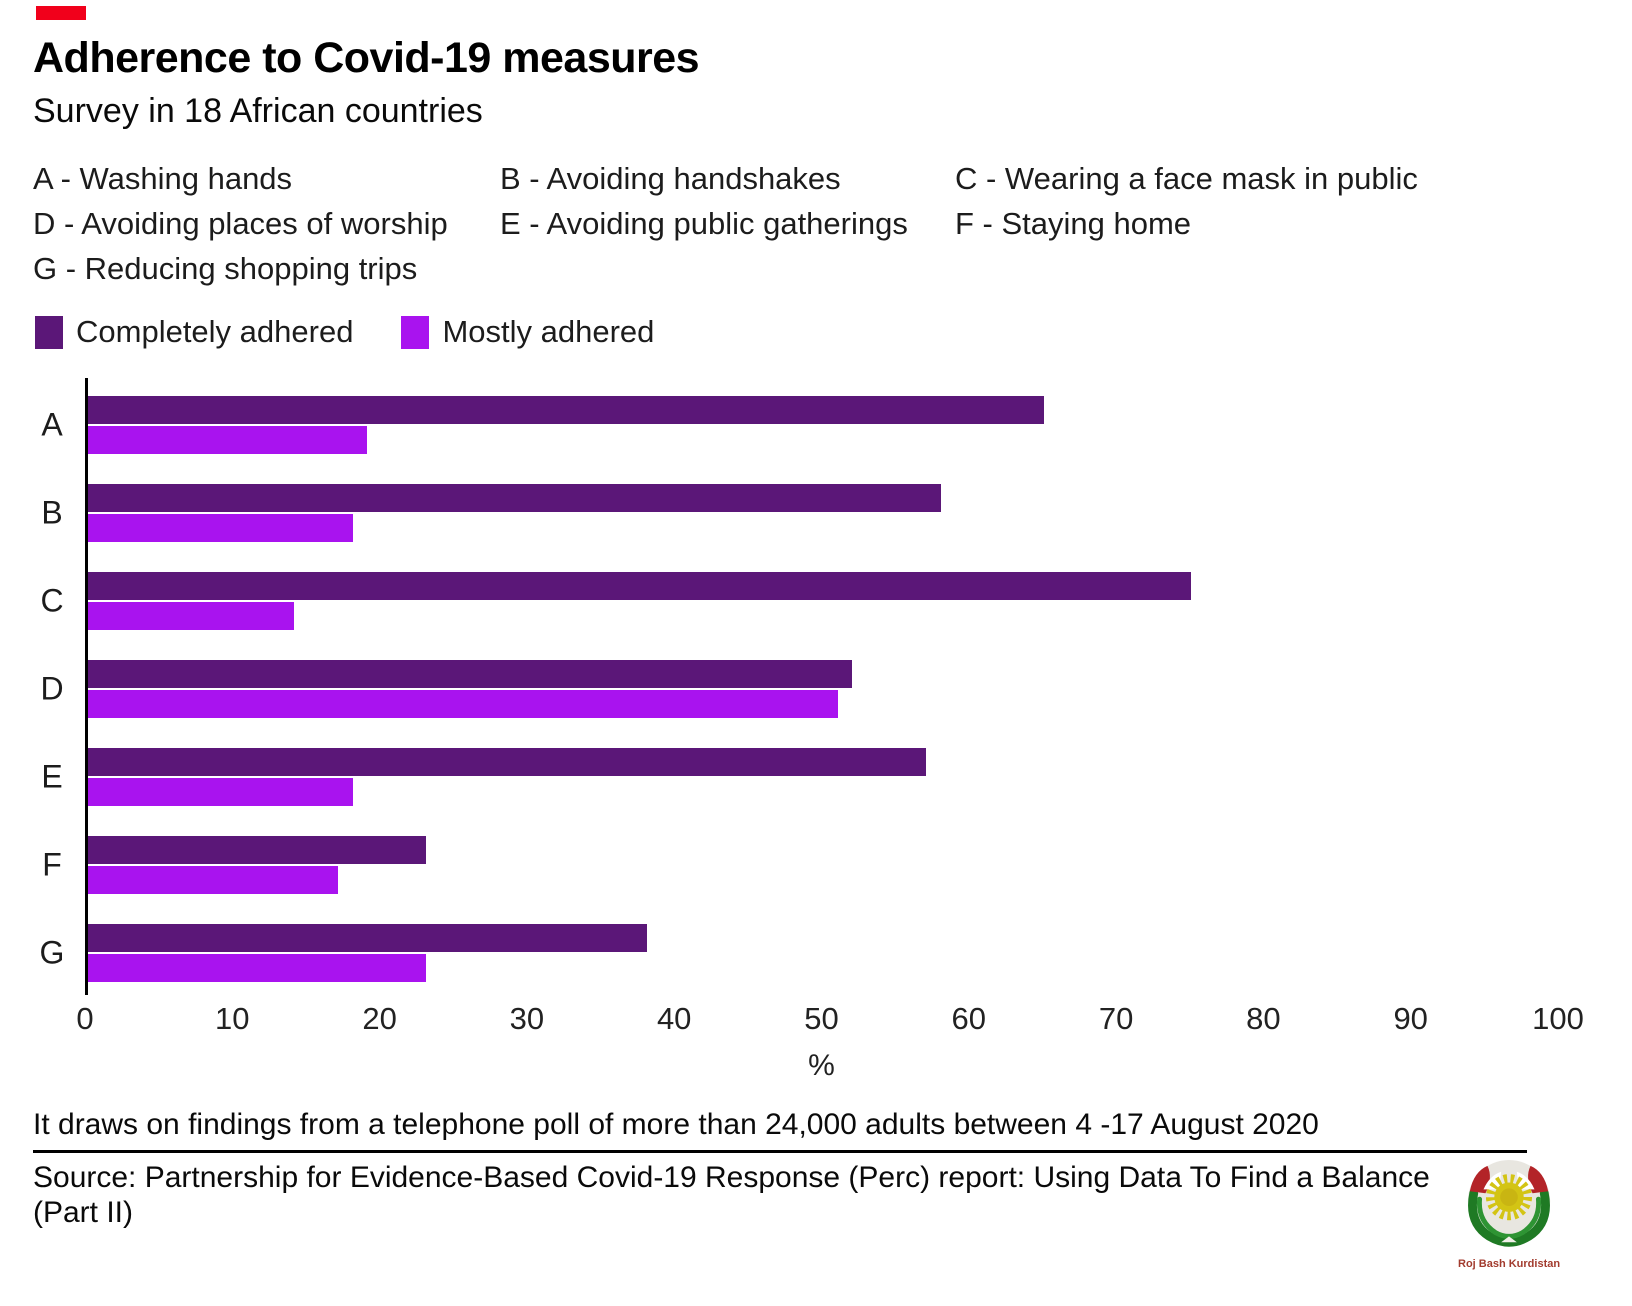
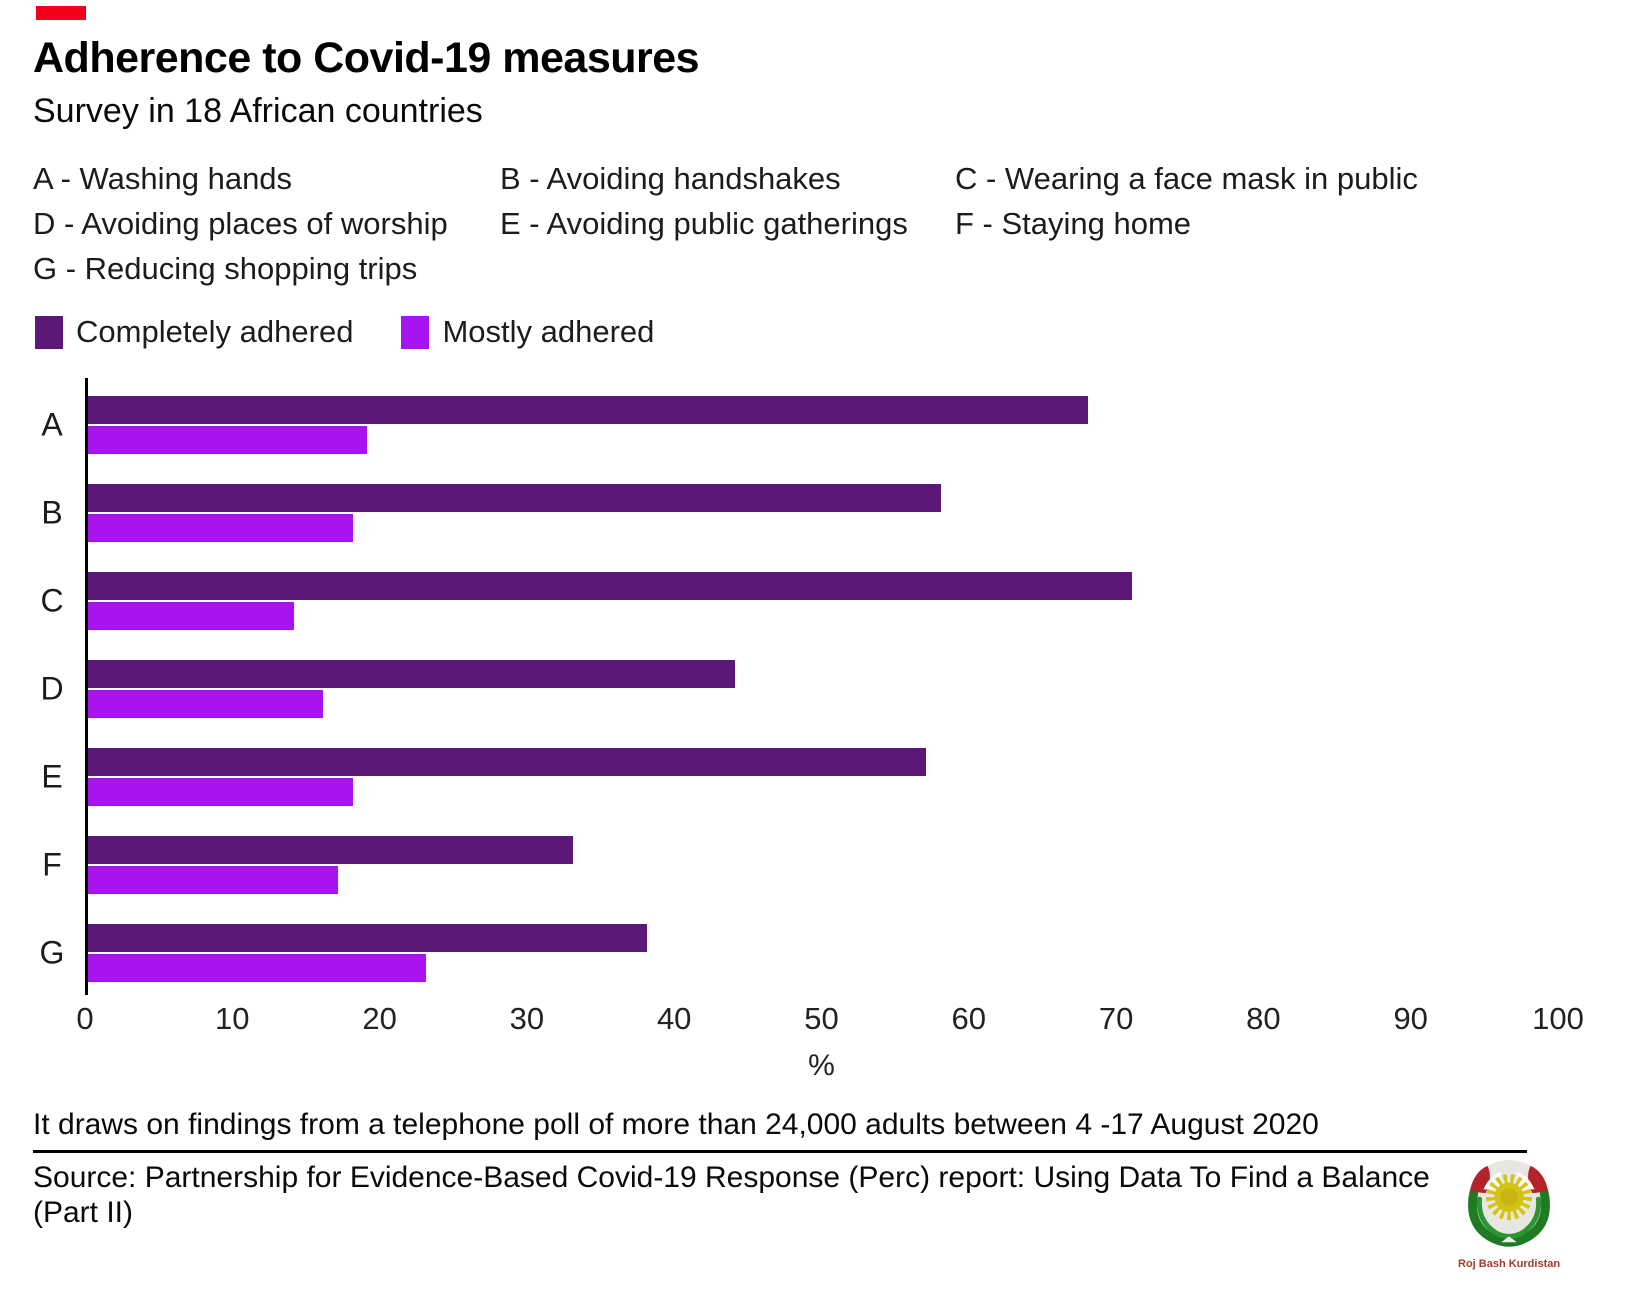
Completely adhered/A: 65 -> 68
Completely adhered/C: 75 -> 71
Completely adhered/D: 52 -> 44
Mostly adhered/D: 51 -> 16
Completely adhered/F: 23 -> 33
